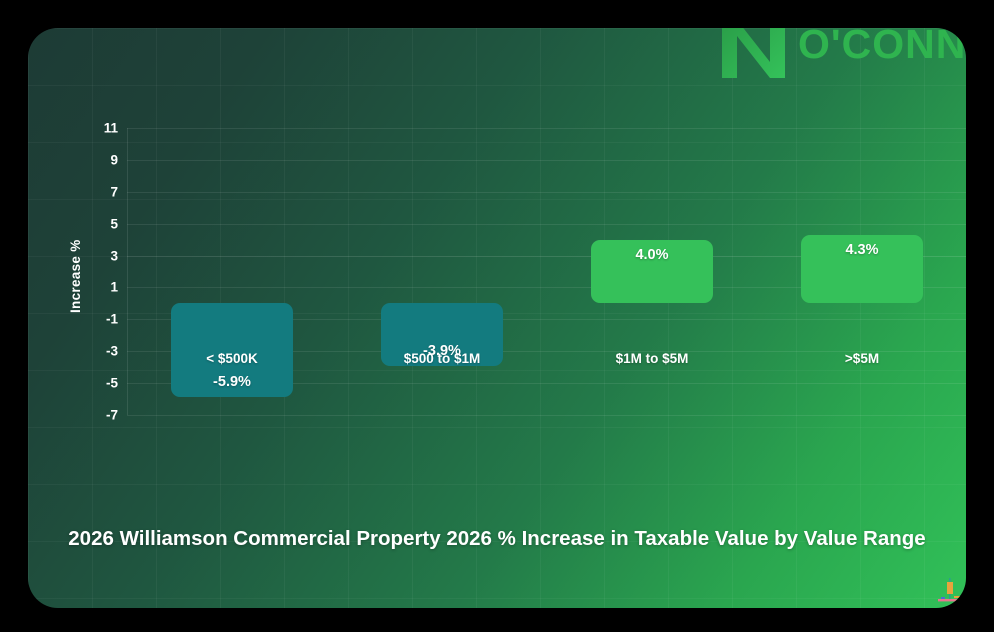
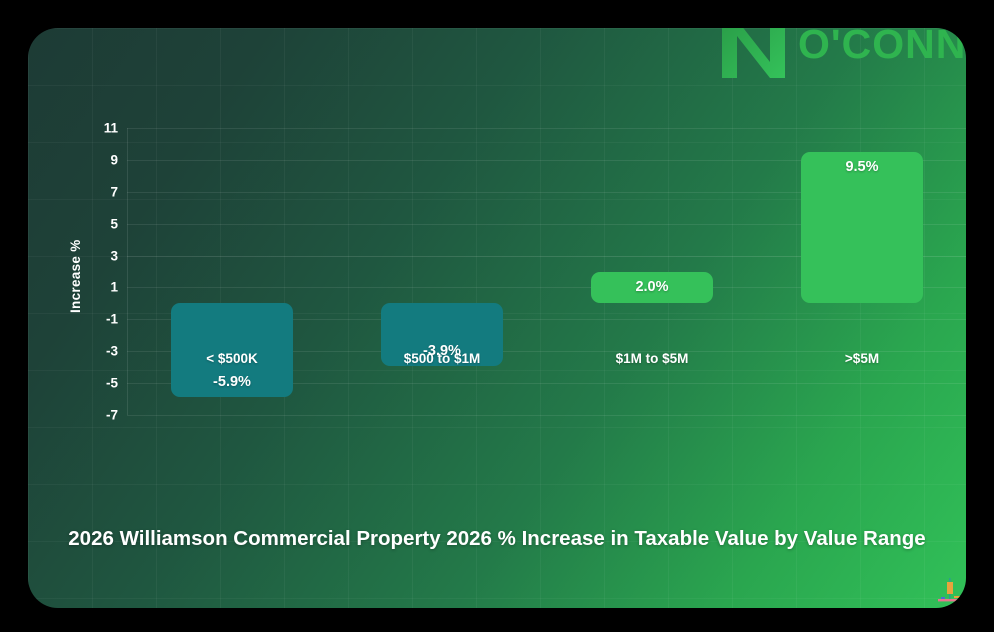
$1M to $5M: 4.0% -> 2.0%
>$5M: 4.3% -> 9.5%
